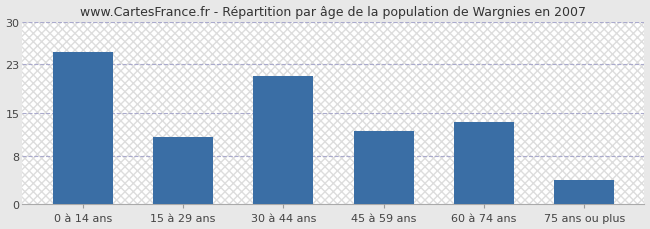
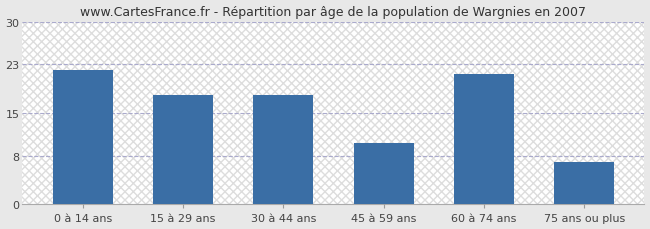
0 à 14 ans: 25.0 -> 22.0
15 à 29 ans: 11.0 -> 18.0
30 à 44 ans: 21.0 -> 18.0
45 à 59 ans: 12.0 -> 10.0
60 à 74 ans: 13.5 -> 21.4
75 ans ou plus: 4.0 -> 7.0
